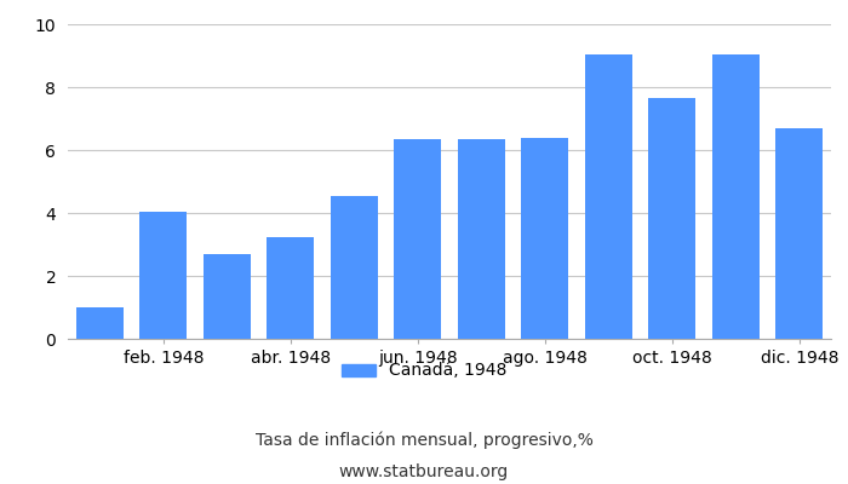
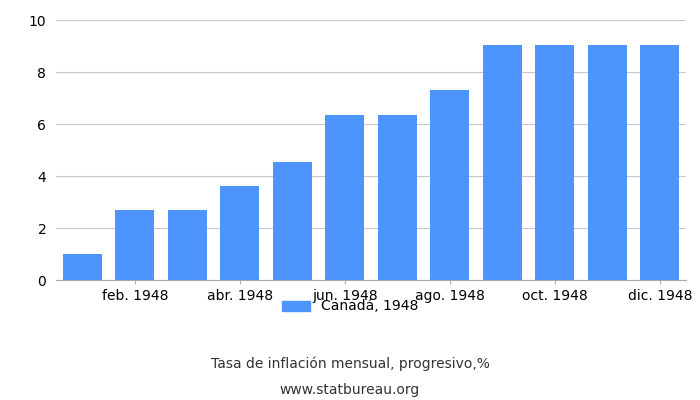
feb. 1948: 4.05 -> 2.70
abr. 1948: 3.25 -> 3.60
ago. 1948: 6.40 -> 7.30
oct. 1948: 7.65 -> 9.05
dic. 1948: 6.70 -> 9.05
